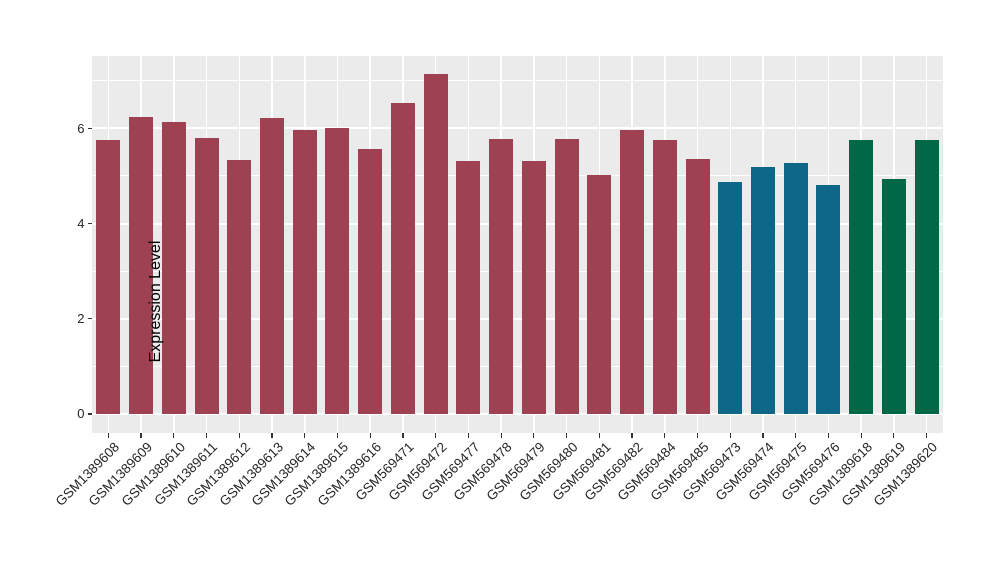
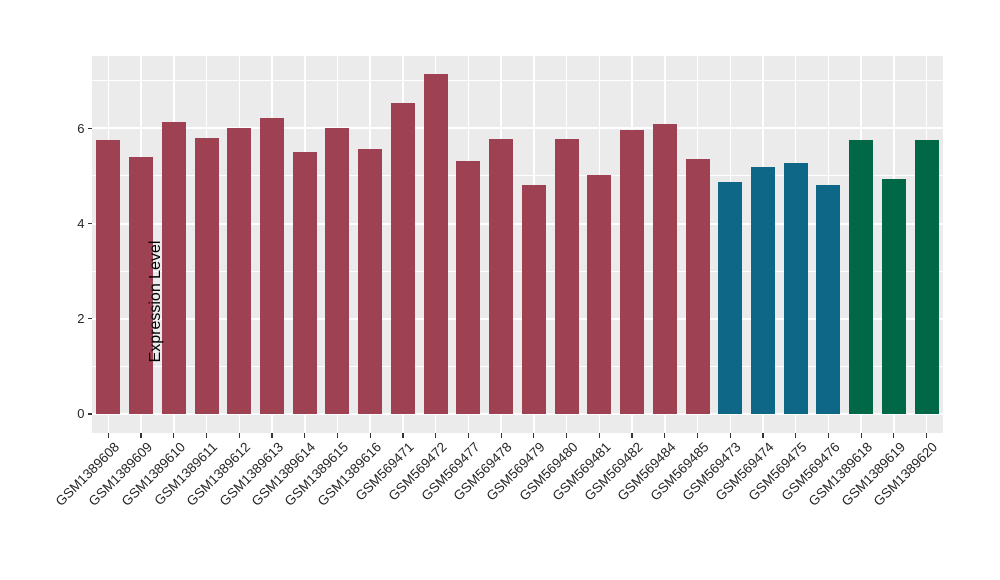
GSM1389609: 6.2 -> 5.4
GSM1389612: 5.3 -> 6.0
GSM1389614: 6.0 -> 5.5
GSM569479: 5.3 -> 4.8
GSM569484: 5.8 -> 6.1
